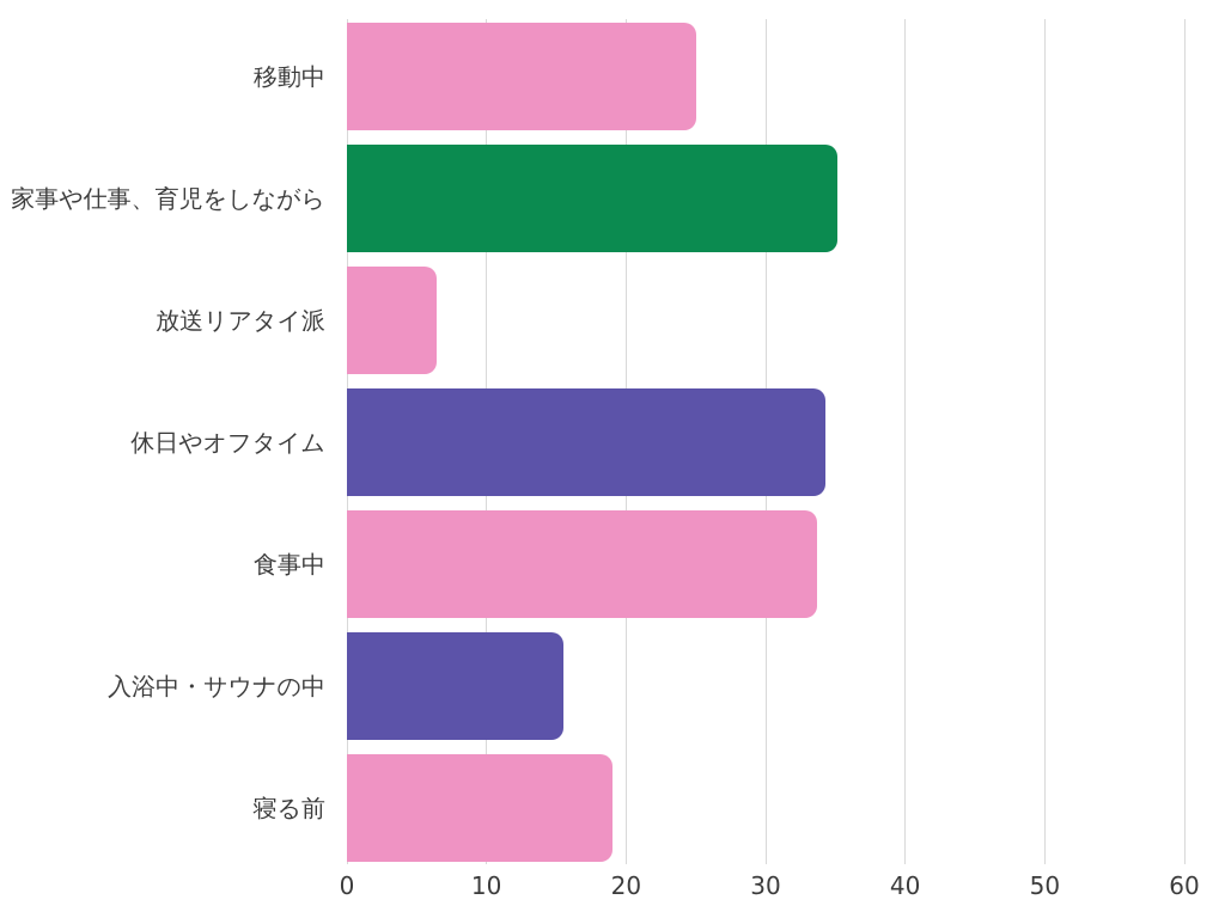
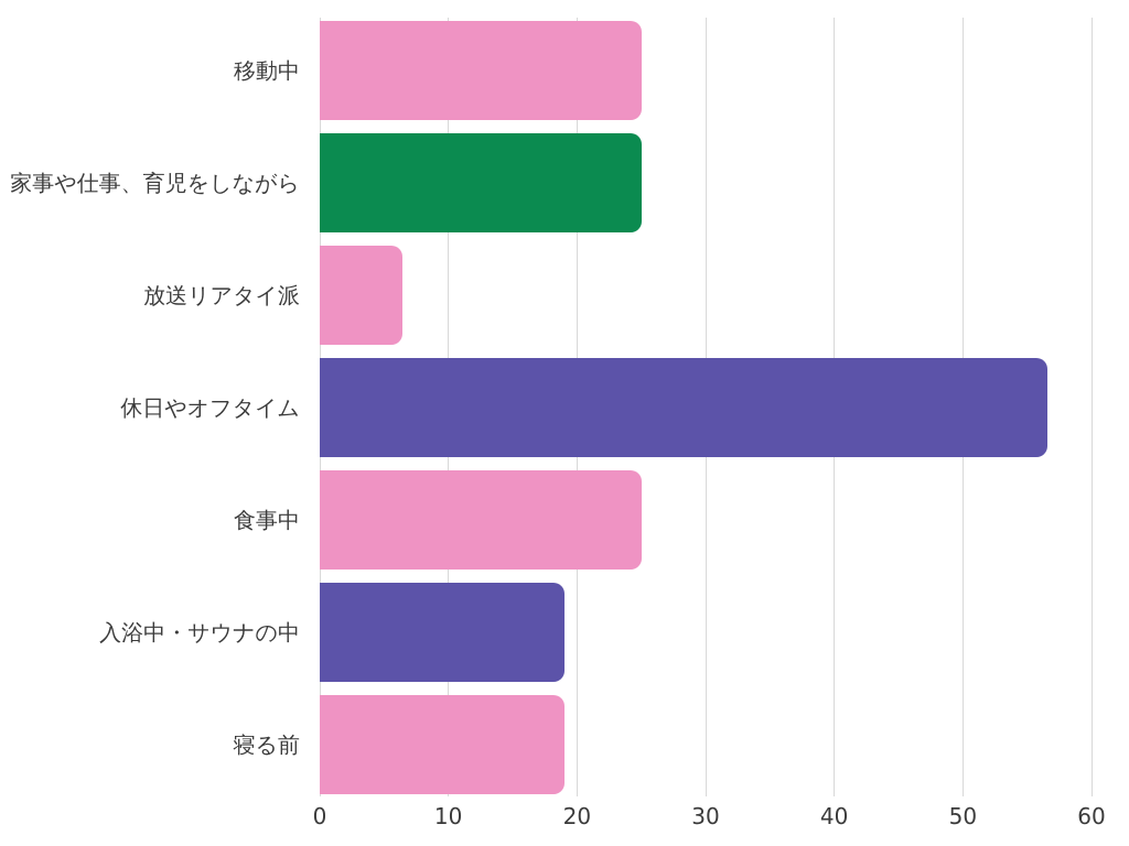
家事や仕事、育児をしながら: 35.1 -> 25.0
休日やオフタイム: 34.3 -> 56.6
食事中: 33.7 -> 25.0
入浴中・サウナの中: 15.5 -> 19.0
